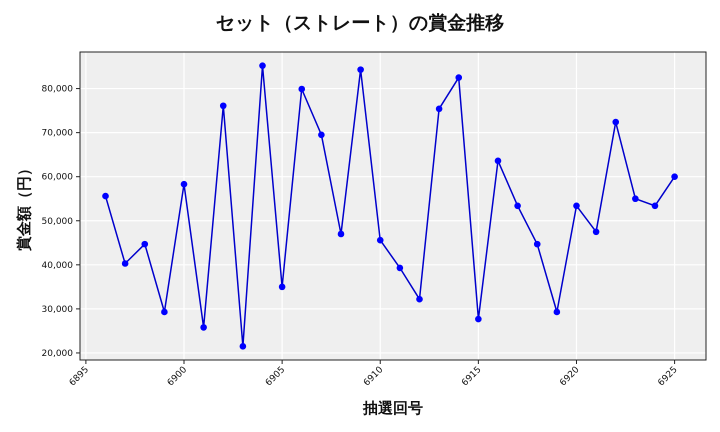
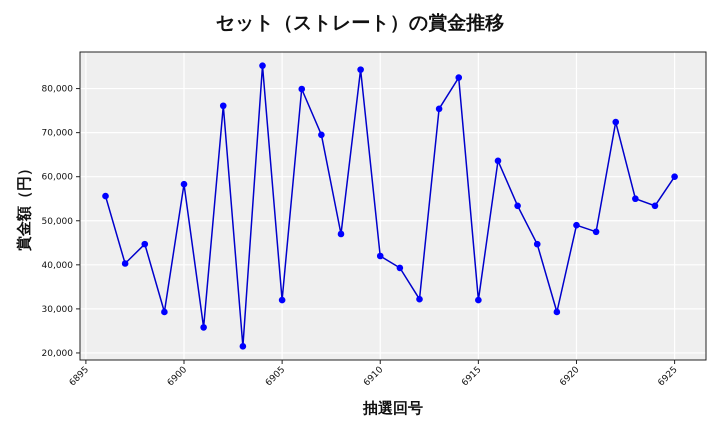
6905: 35000 -> 32000
6910: 46000 -> 42000
6915: 28000 -> 32000
6920: 53000 -> 49000
